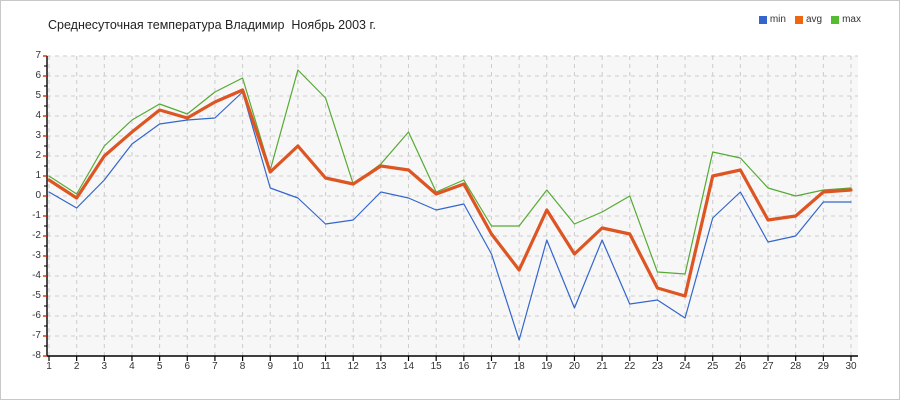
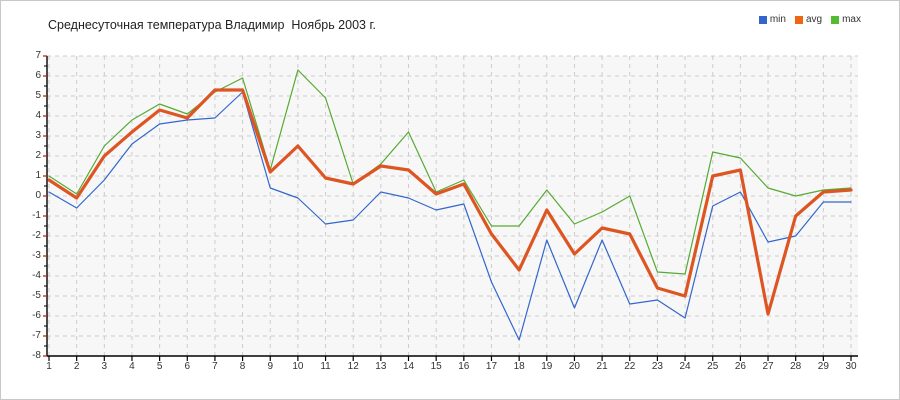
avg/7: 4.7 -> 5.3
min/17: -2.9 -> -4.3
min/25: -1.1 -> -0.5
avg/27: -1.2 -> -5.9
